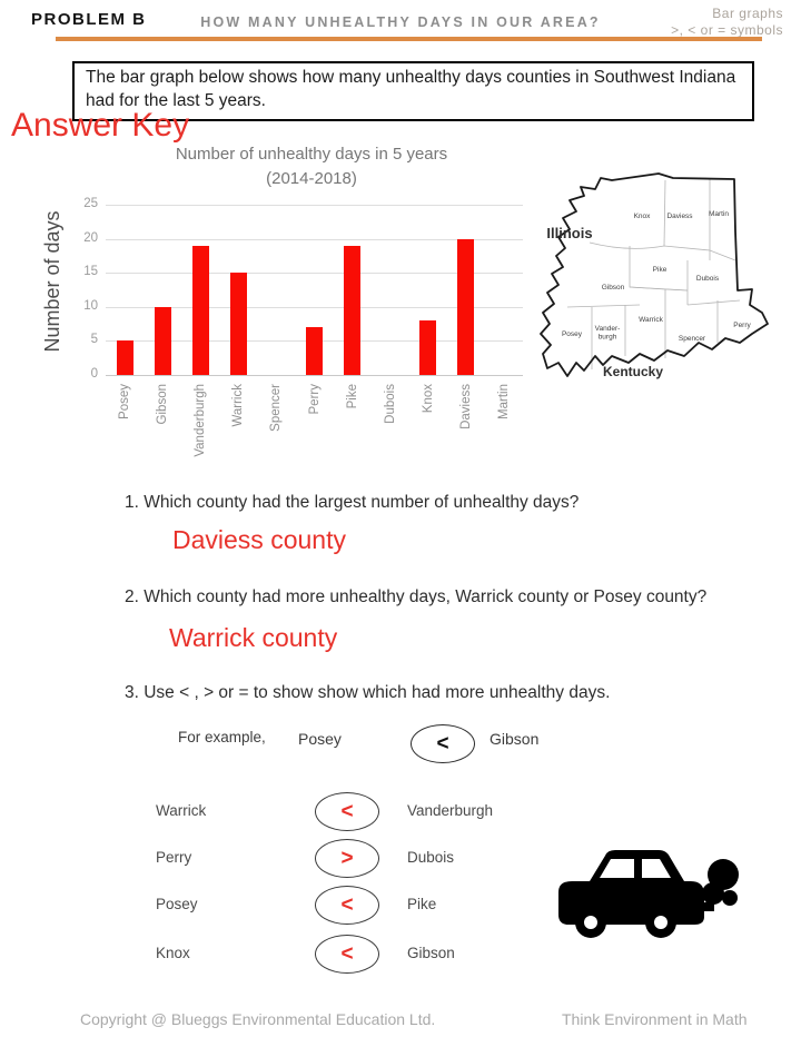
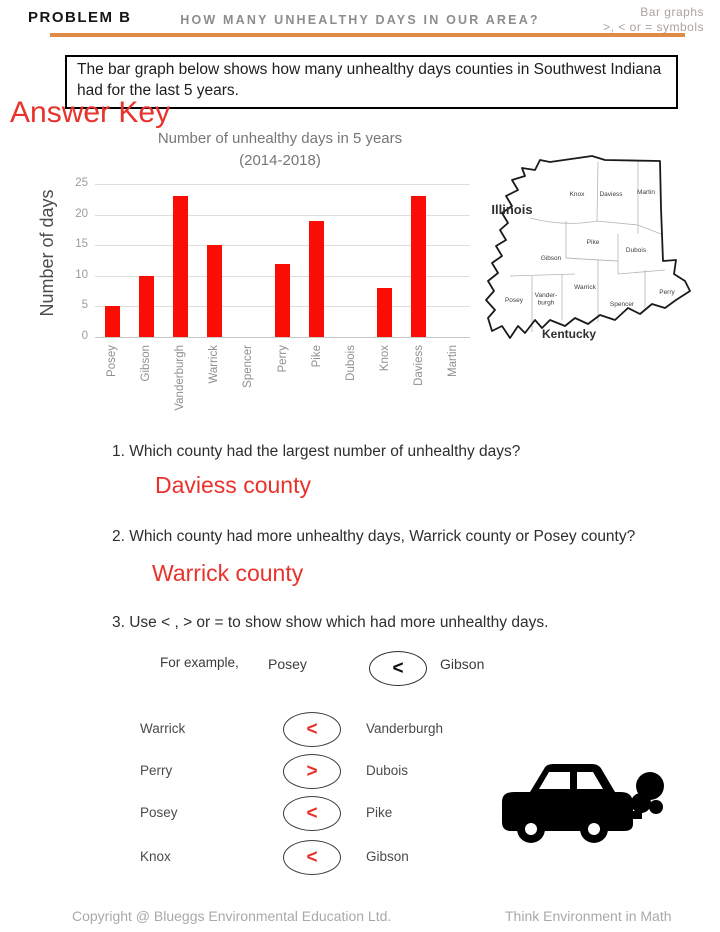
Vanderburgh: 19 -> 23
Perry: 7 -> 12
Daviess: 20 -> 23
